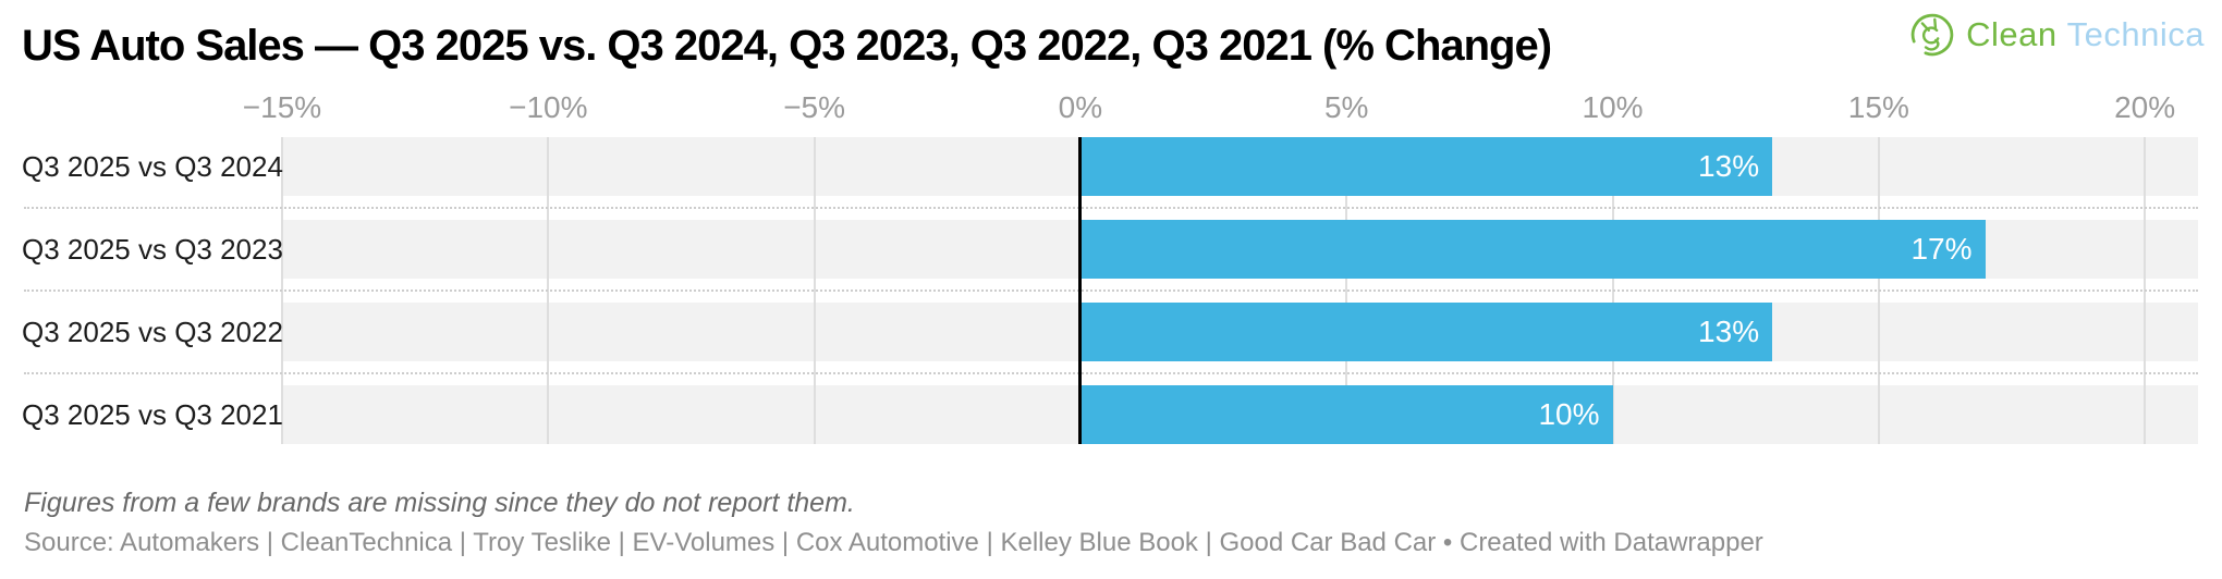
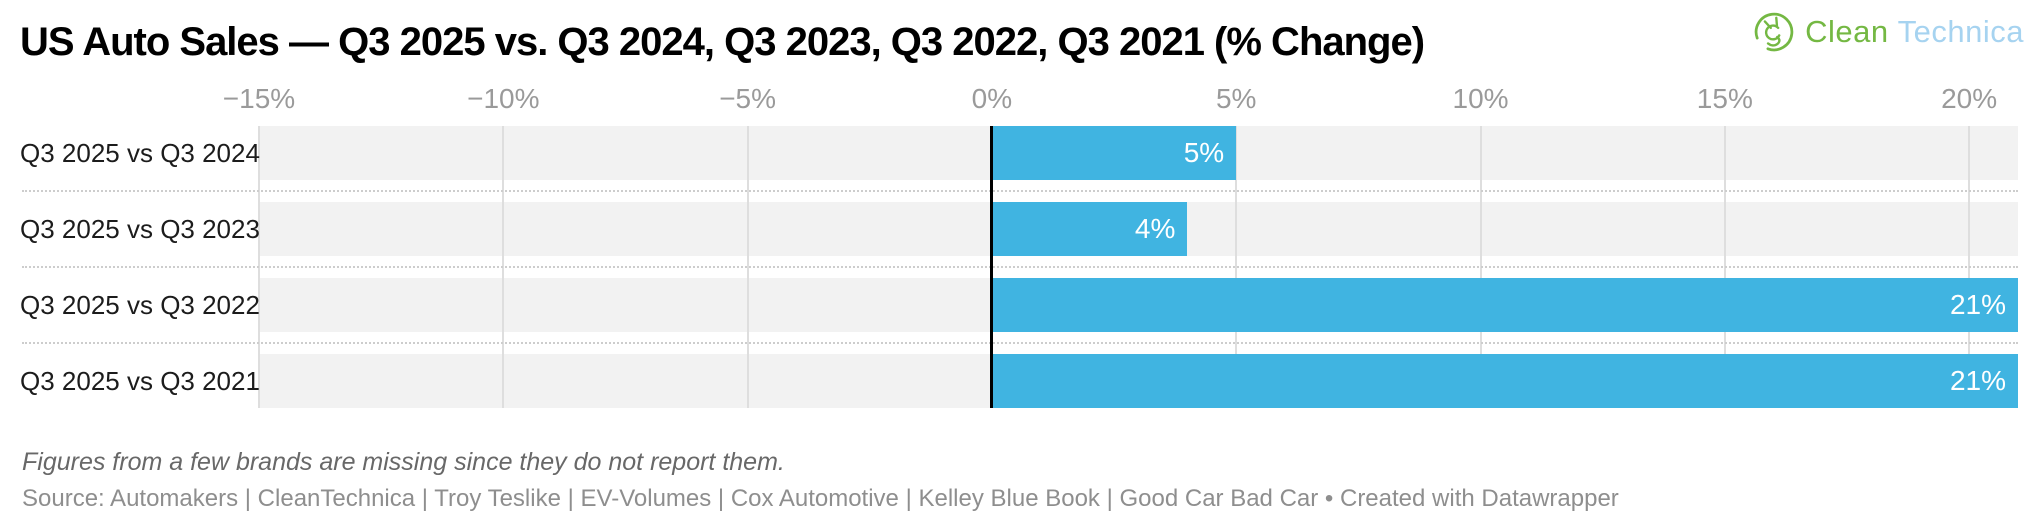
Q3 2025 vs Q3 2024: 13% -> 5%
Q3 2025 vs Q3 2023: 17% -> 4%
Q3 2025 vs Q3 2022: 13% -> 21%
Q3 2025 vs Q3 2021: 10% -> 21%
